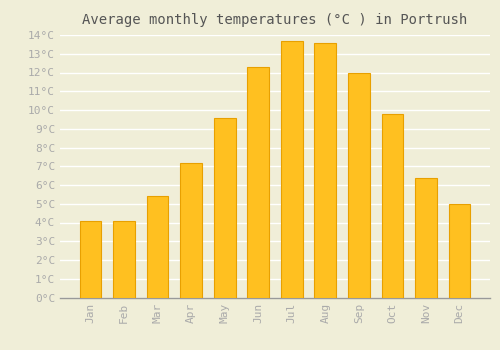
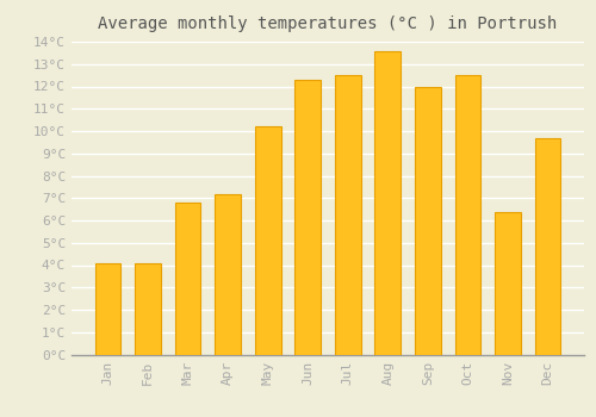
Mar: 5.4°C -> 6.8°C
May: 9.6°C -> 10.2°C
Jul: 13.7°C -> 12.5°C
Oct: 9.8°C -> 12.5°C
Dec: 5.0°C -> 9.7°C
